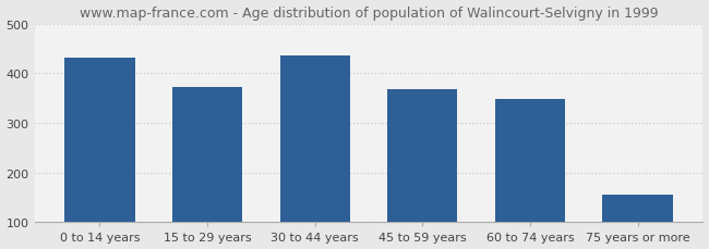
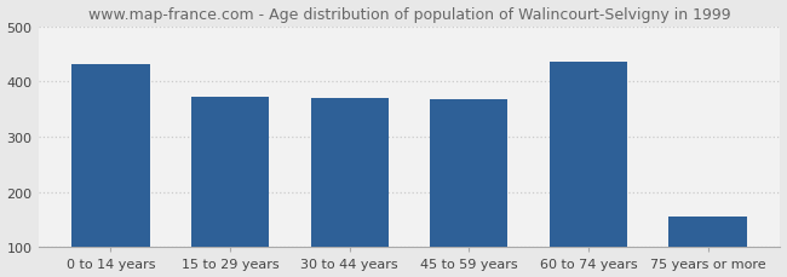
30 to 44 years: 436 -> 370
60 to 74 years: 348 -> 435
